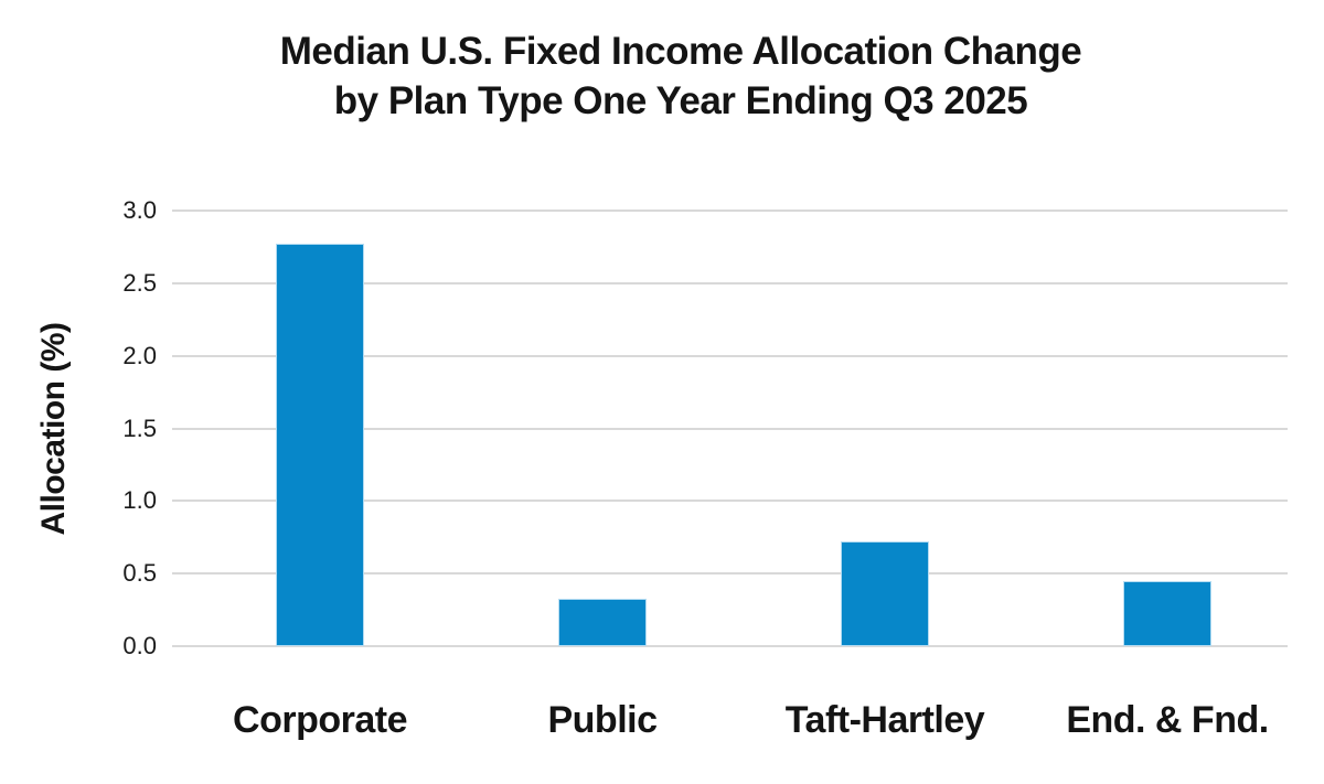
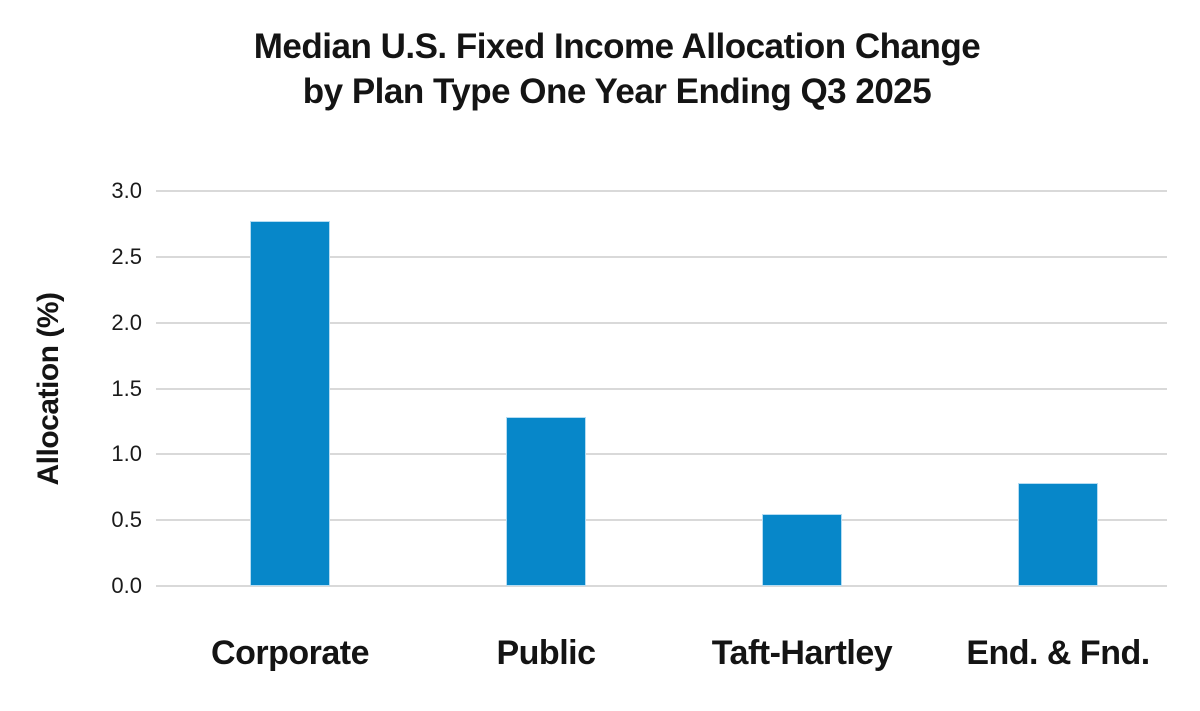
Public: 0.33 -> 1.28
Taft-Hartley: 0.72 -> 0.55
End. & Fnd.: 0.45 -> 0.78
